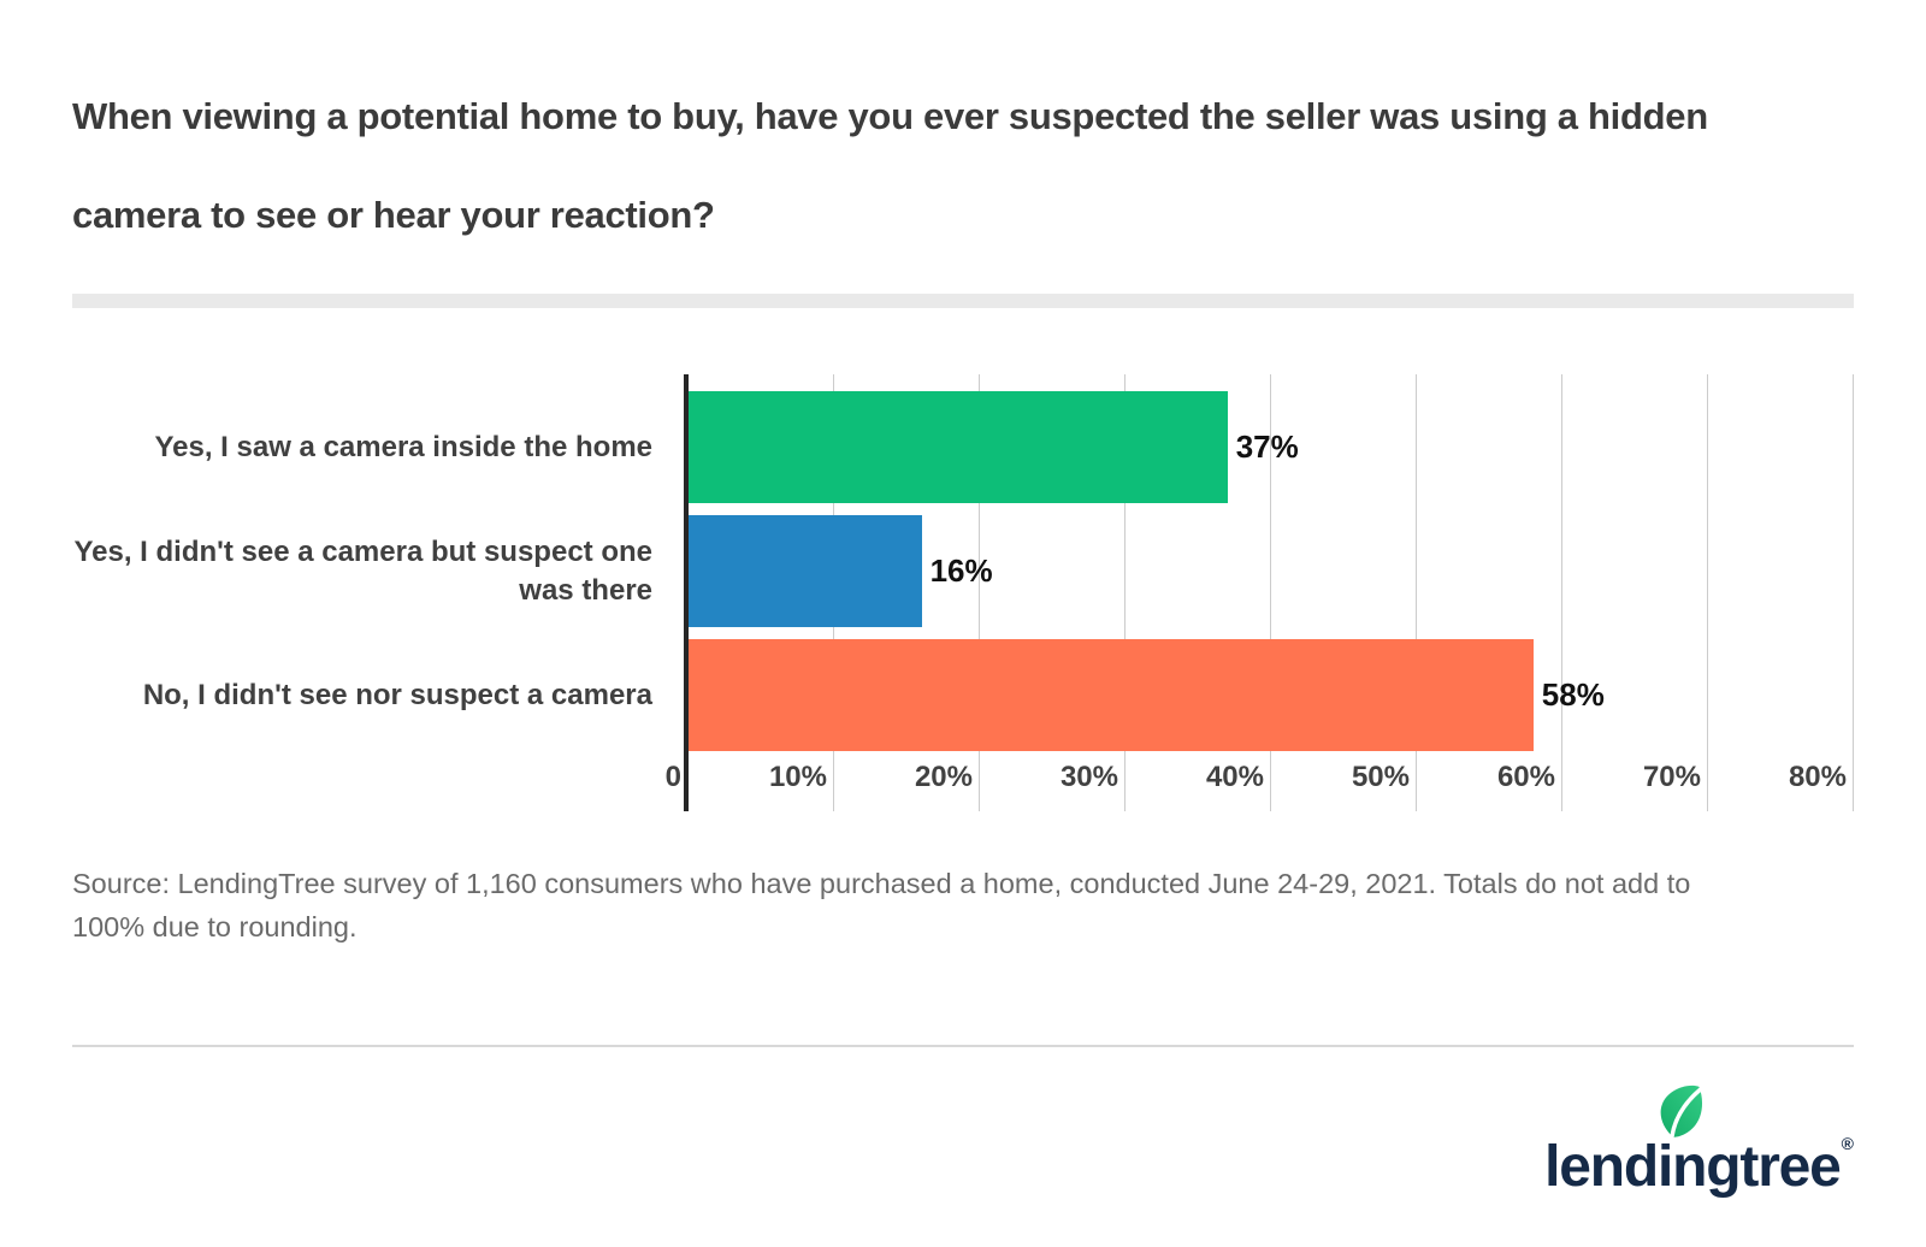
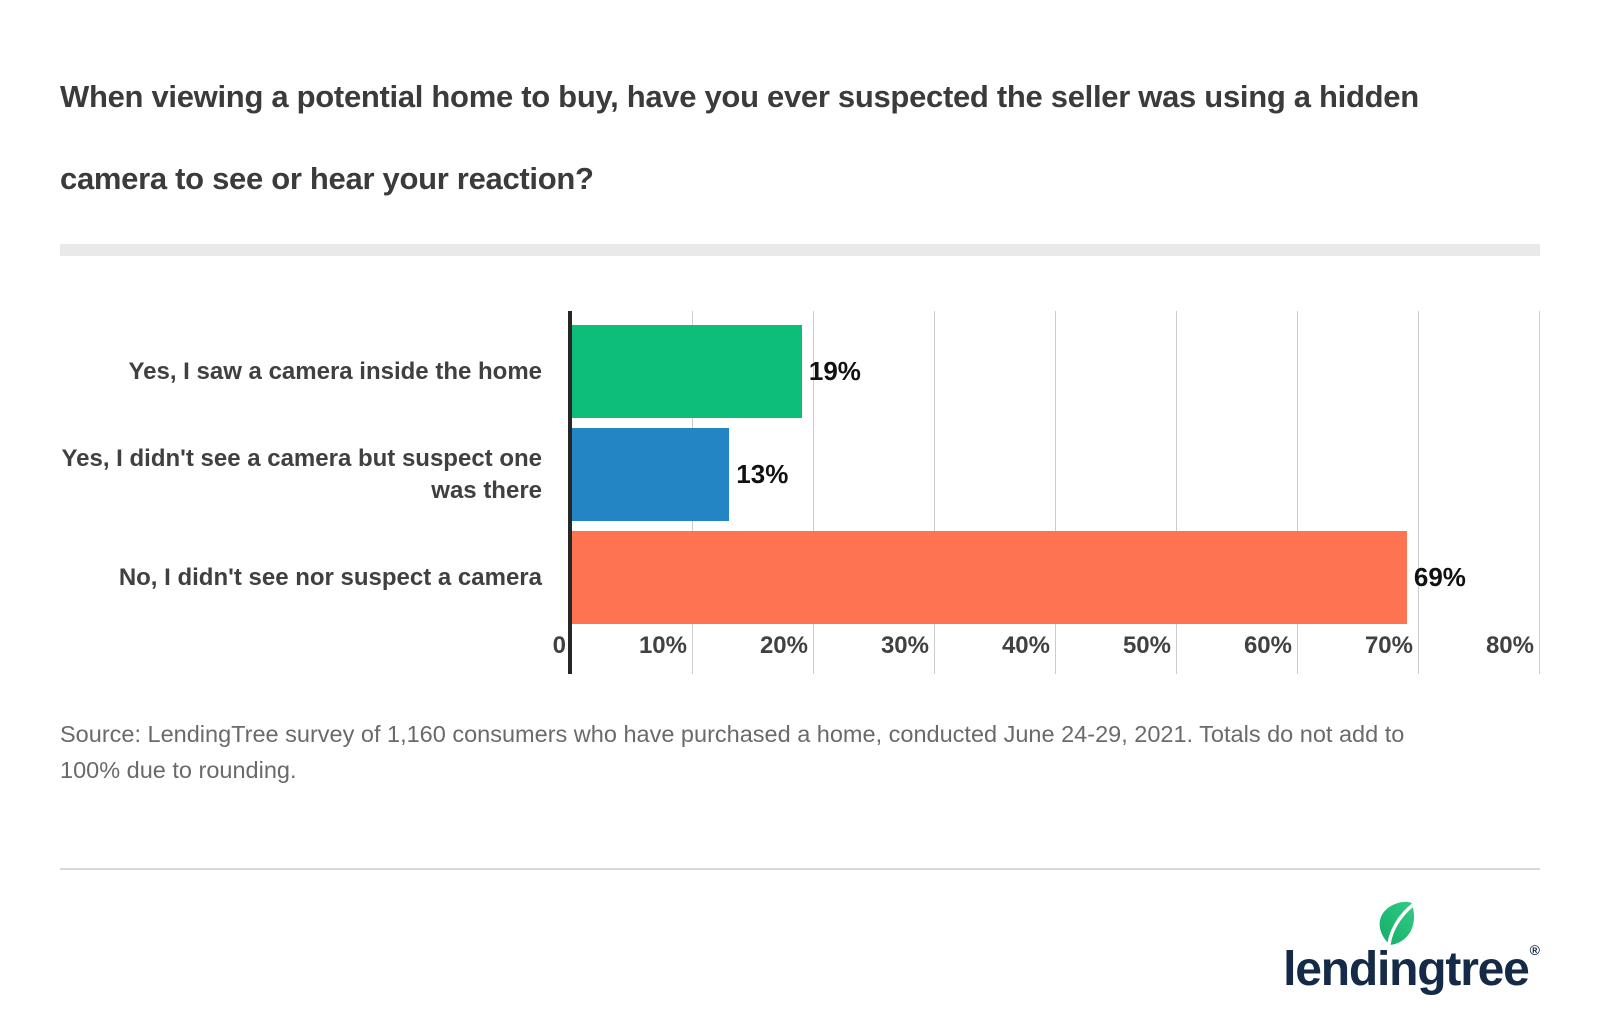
Yes, I saw a camera inside the home: 37% -> 19%
Yes, I didn't see a camera but suspect one was there: 16% -> 13%
No, I didn't see nor suspect a camera: 58% -> 69%
